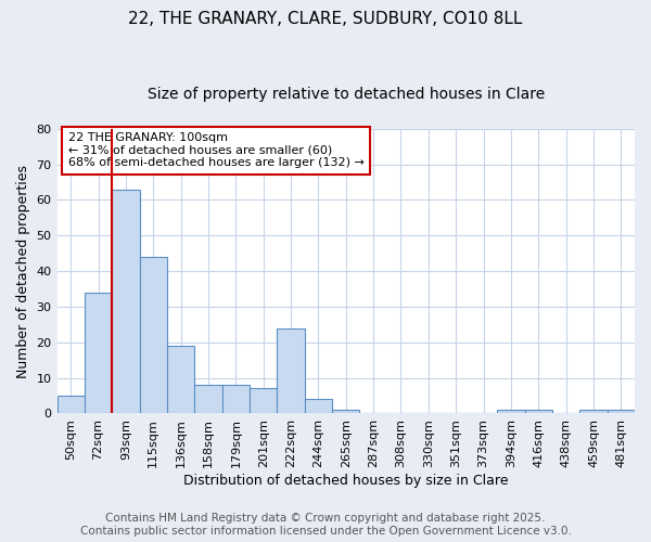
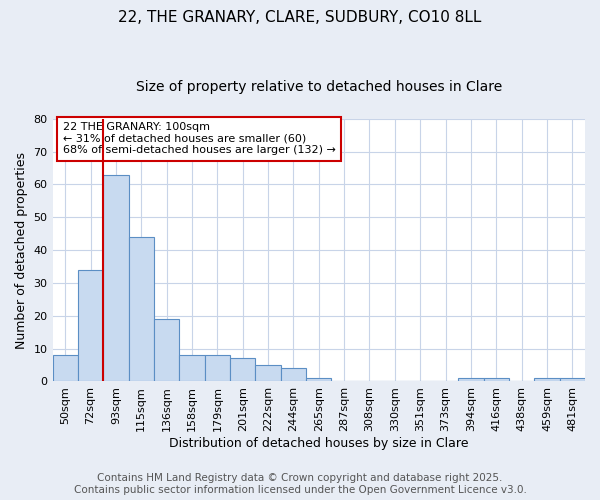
50sqm: 5 -> 8
222sqm: 24 -> 5
